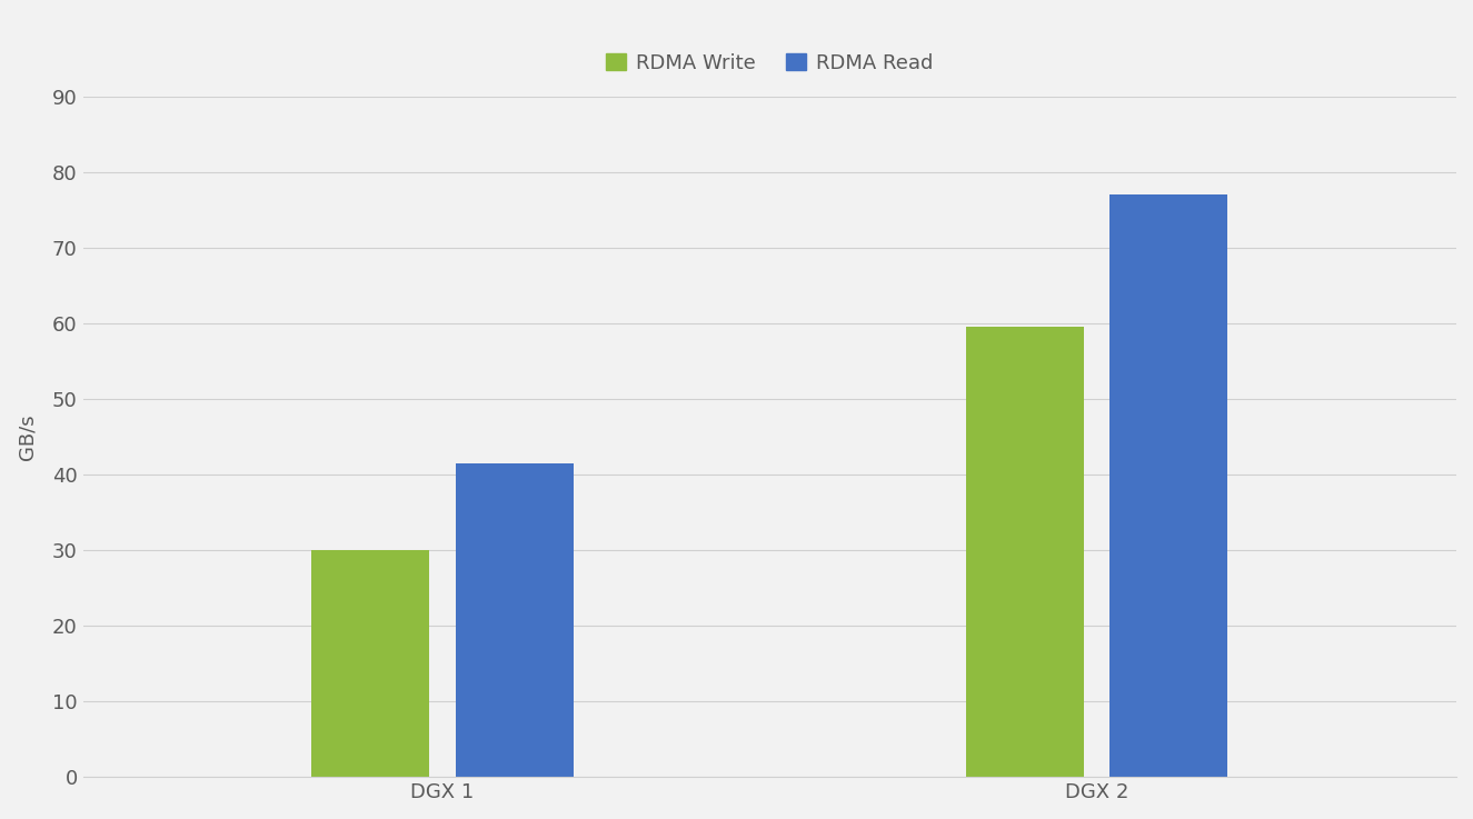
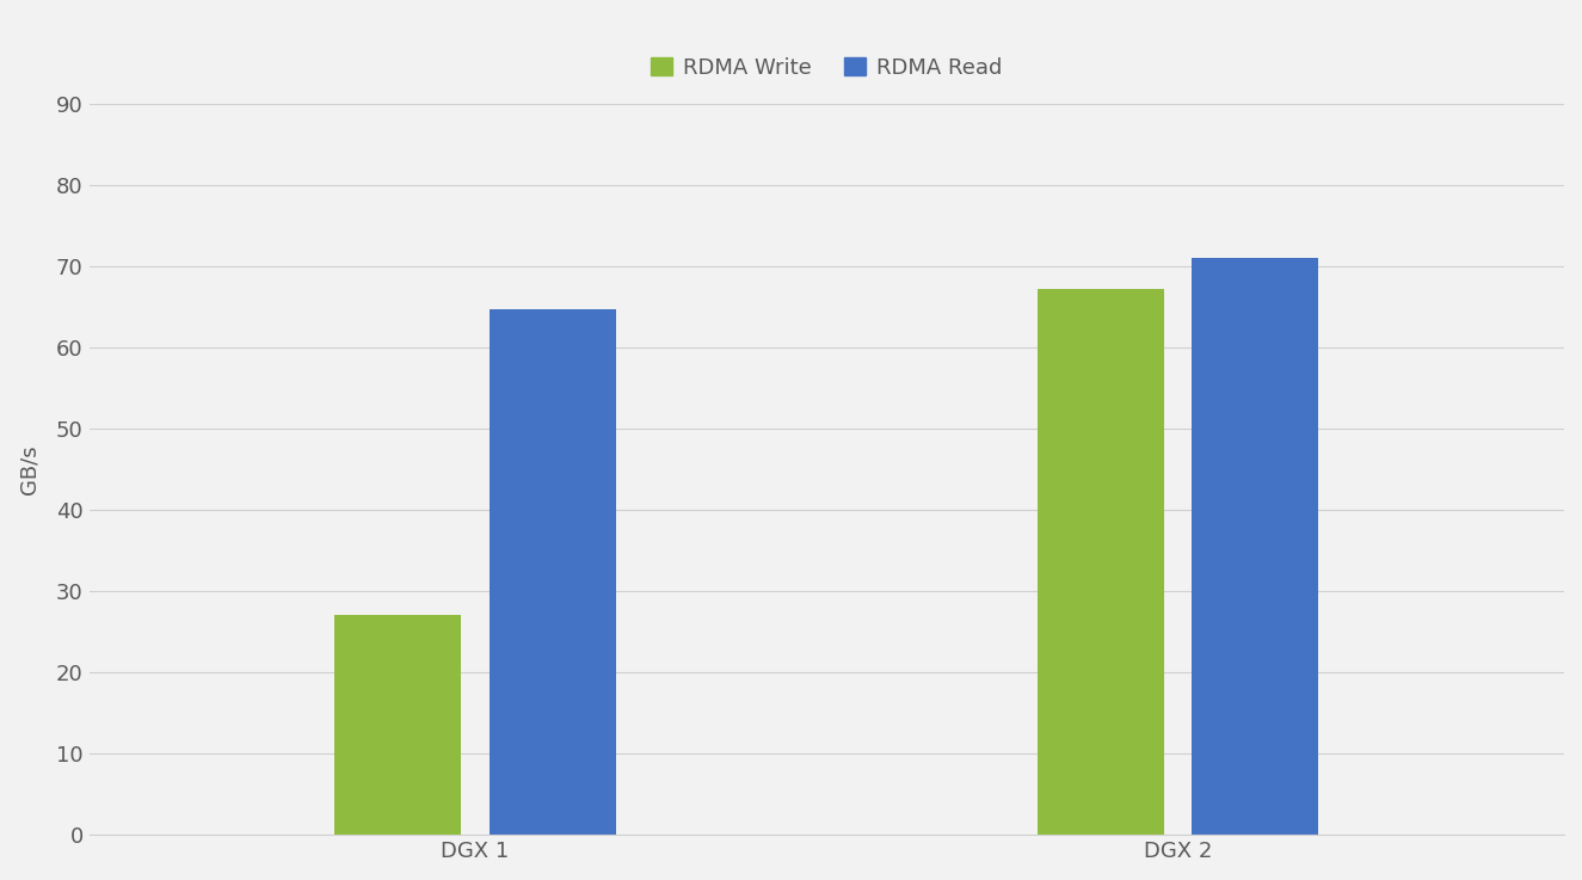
RDMA Write/DGX 1: 30.0 -> 27.0
RDMA Read/DGX 1: 41.5 -> 64.6
RDMA Write/DGX 2: 59.5 -> 67.2
RDMA Read/DGX 2: 77.0 -> 71.0
